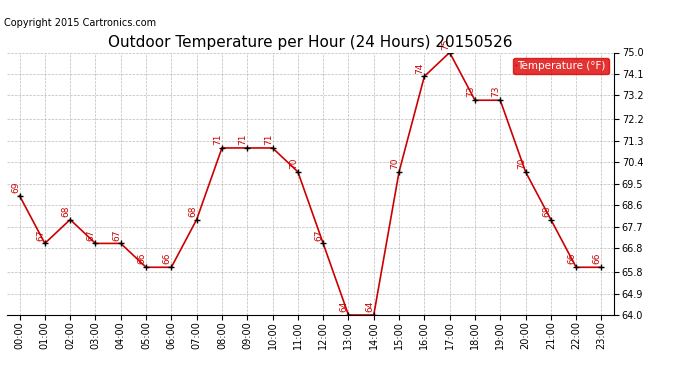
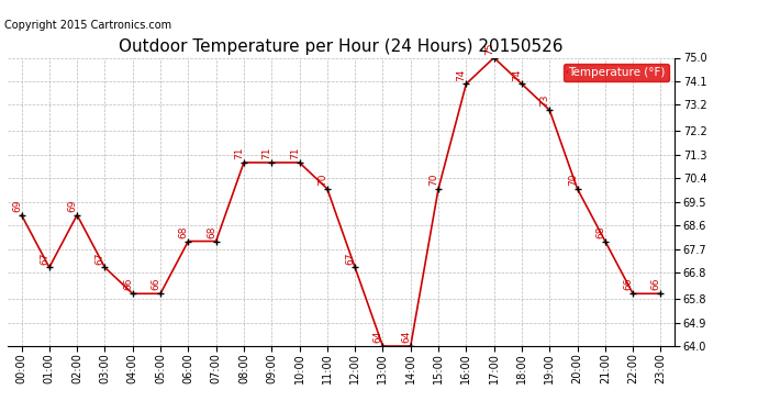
02:00: 68 -> 69
04:00: 67 -> 66
06:00: 66 -> 68
18:00: 73 -> 74
